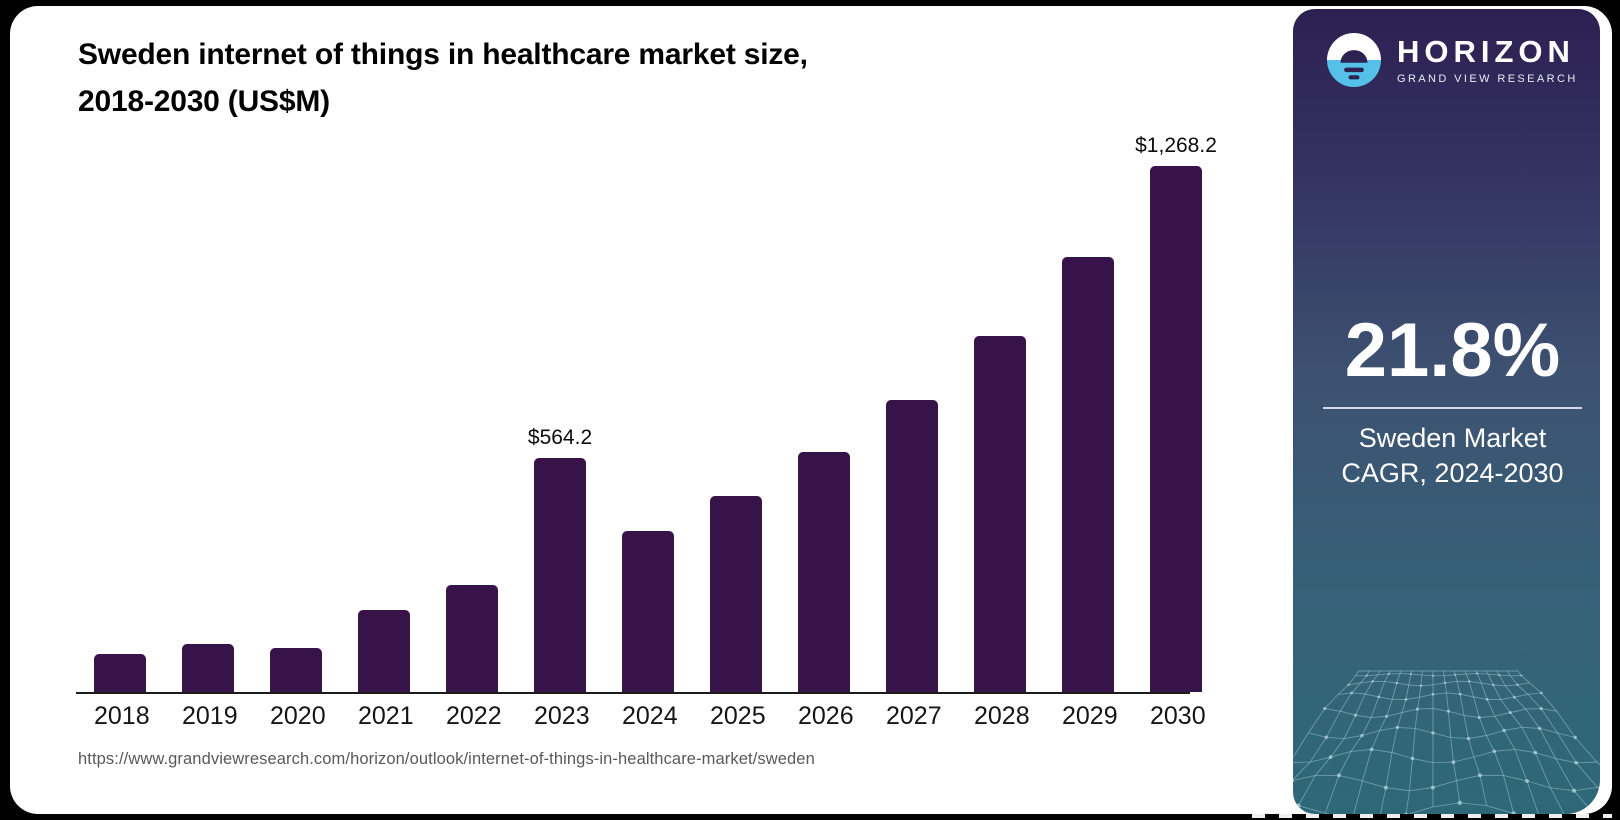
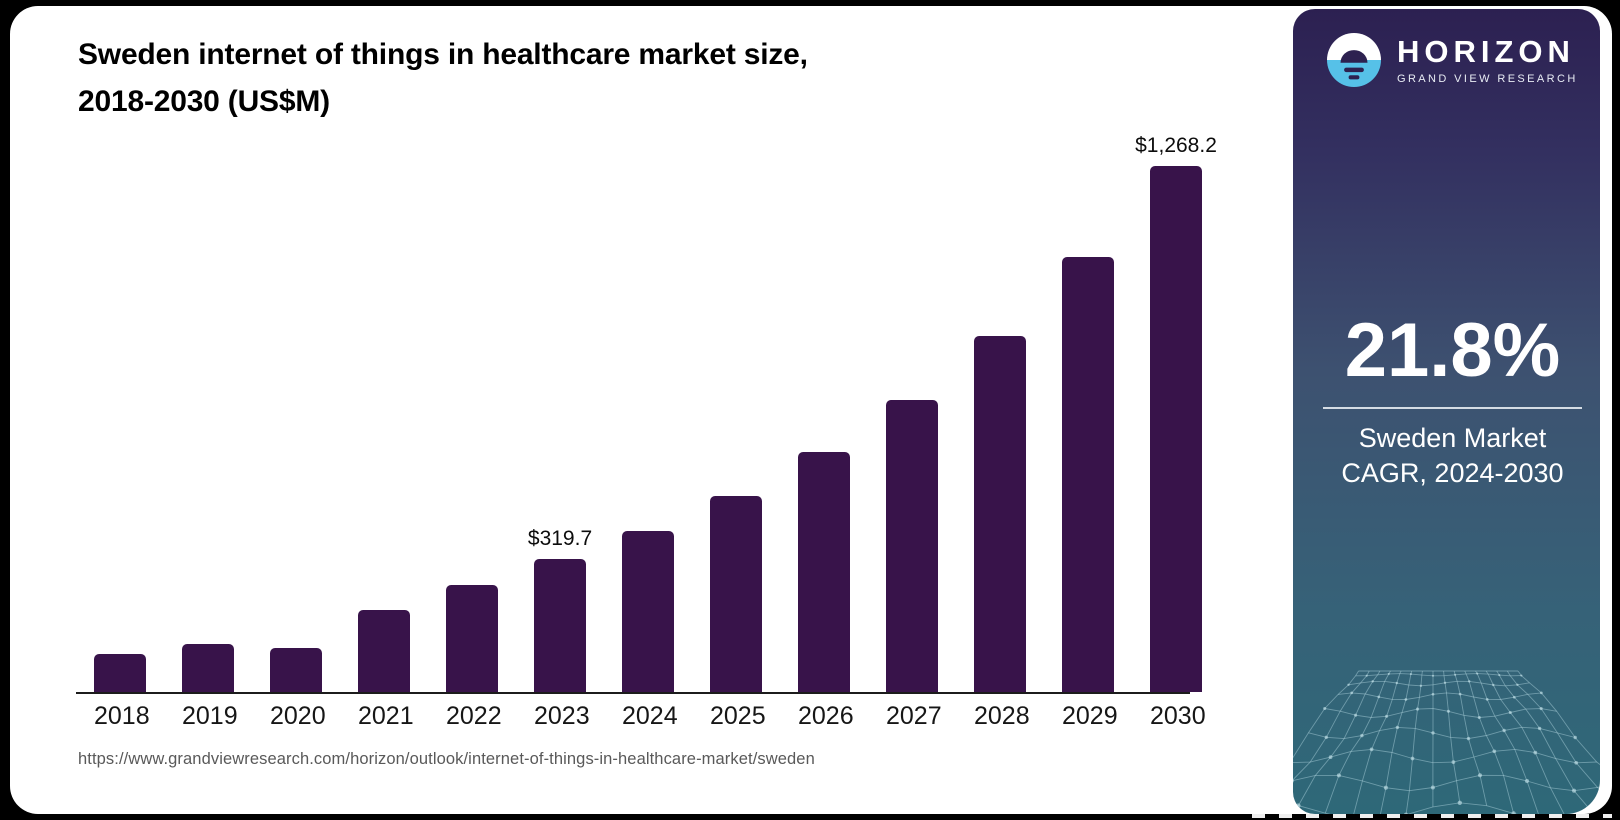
2023: $564.2 -> $319.7
